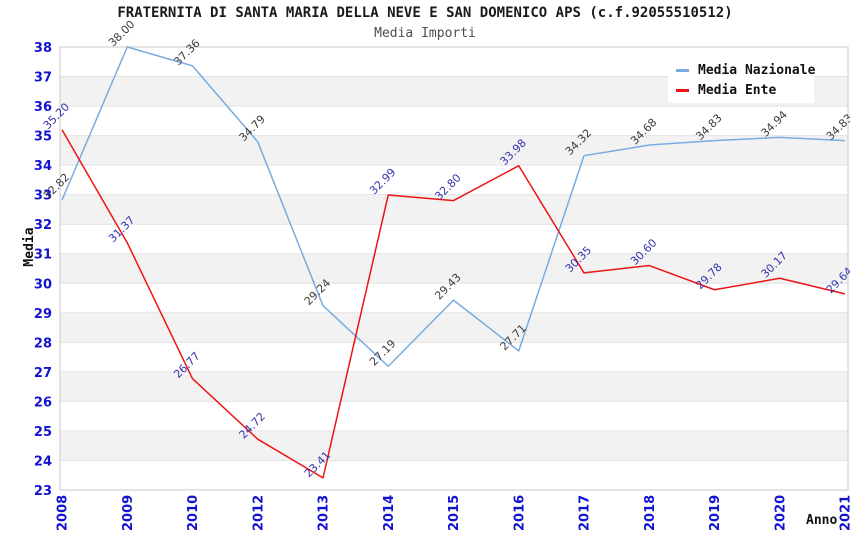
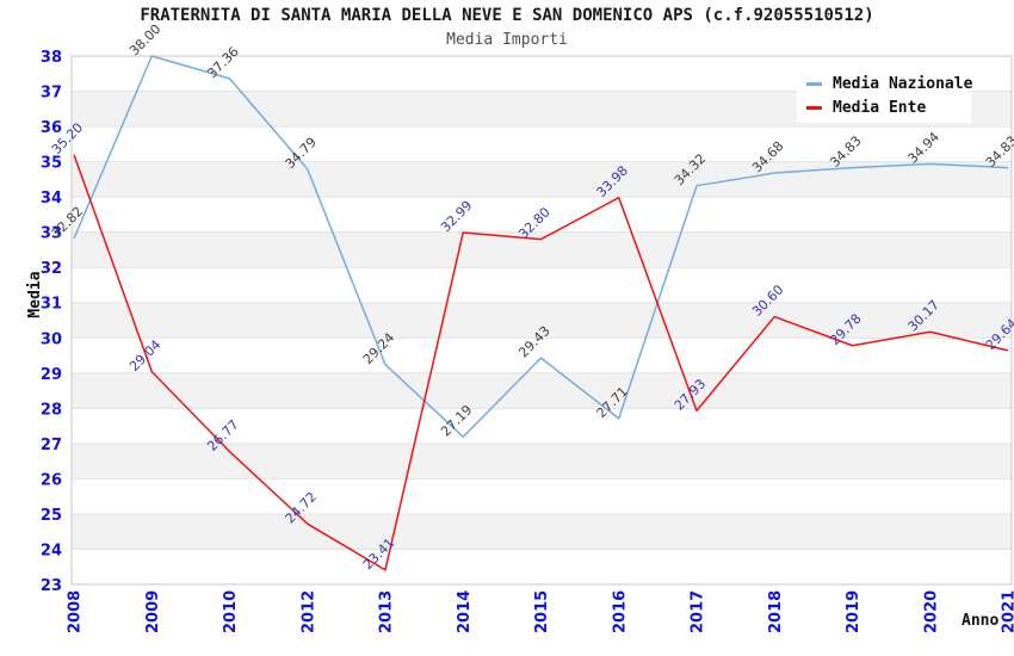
Media Ente/2009: 31.37 -> 29.04
Media Ente/2017: 30.35 -> 27.93
